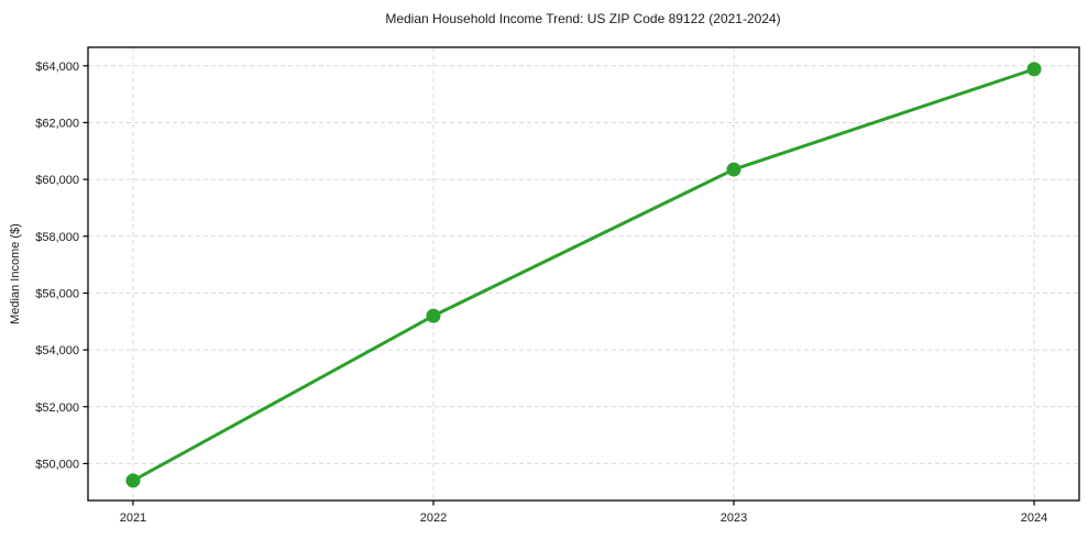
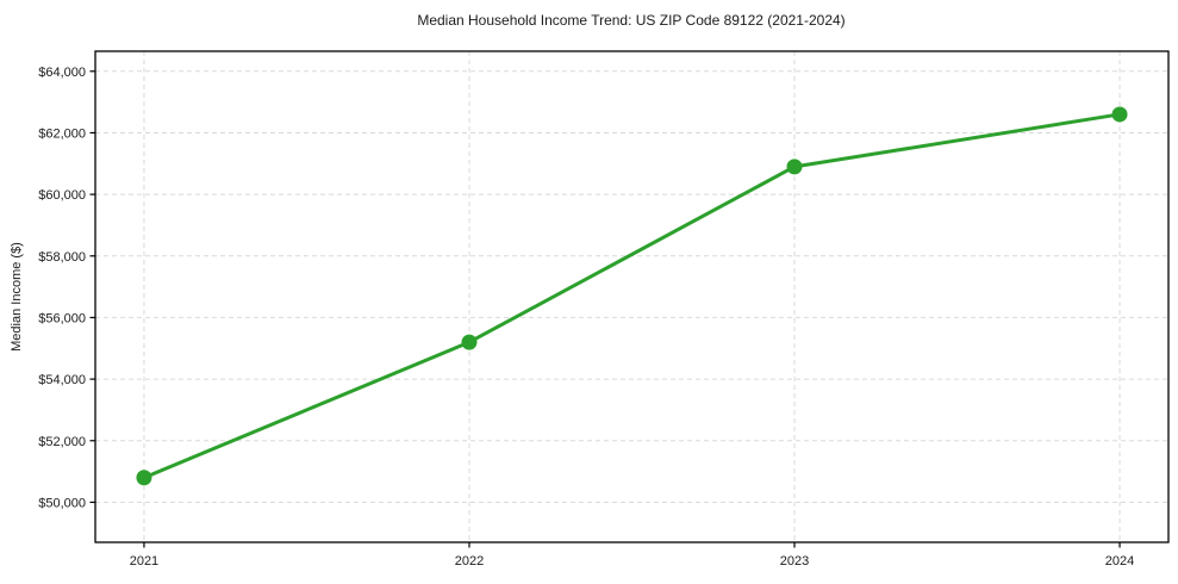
2021: $49400 -> $50800
2023: $60400 -> $60900
2024: $63900 -> $62600
